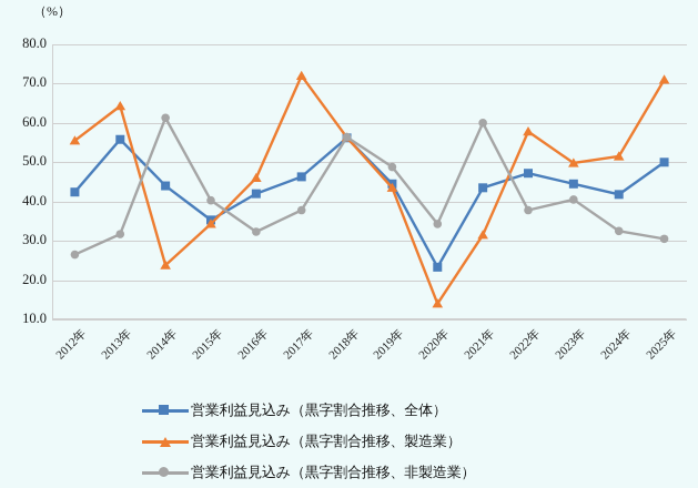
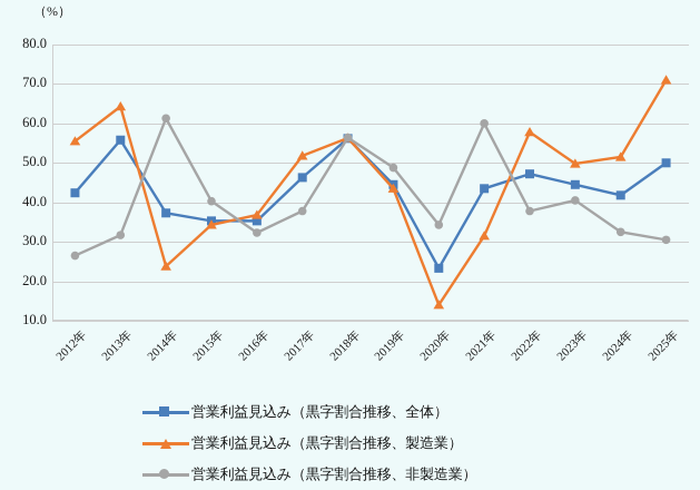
営業利益見込み（黒字割合推移、全体）/2014年: 44 -> 37
営業利益見込み（黒字割合推移、全体）/2016年: 42 -> 35
営業利益見込み（黒字割合推移、製造業）/2016年: 46 -> 37
営業利益見込み（黒字割合推移、製造業）/2017年: 72 -> 52
